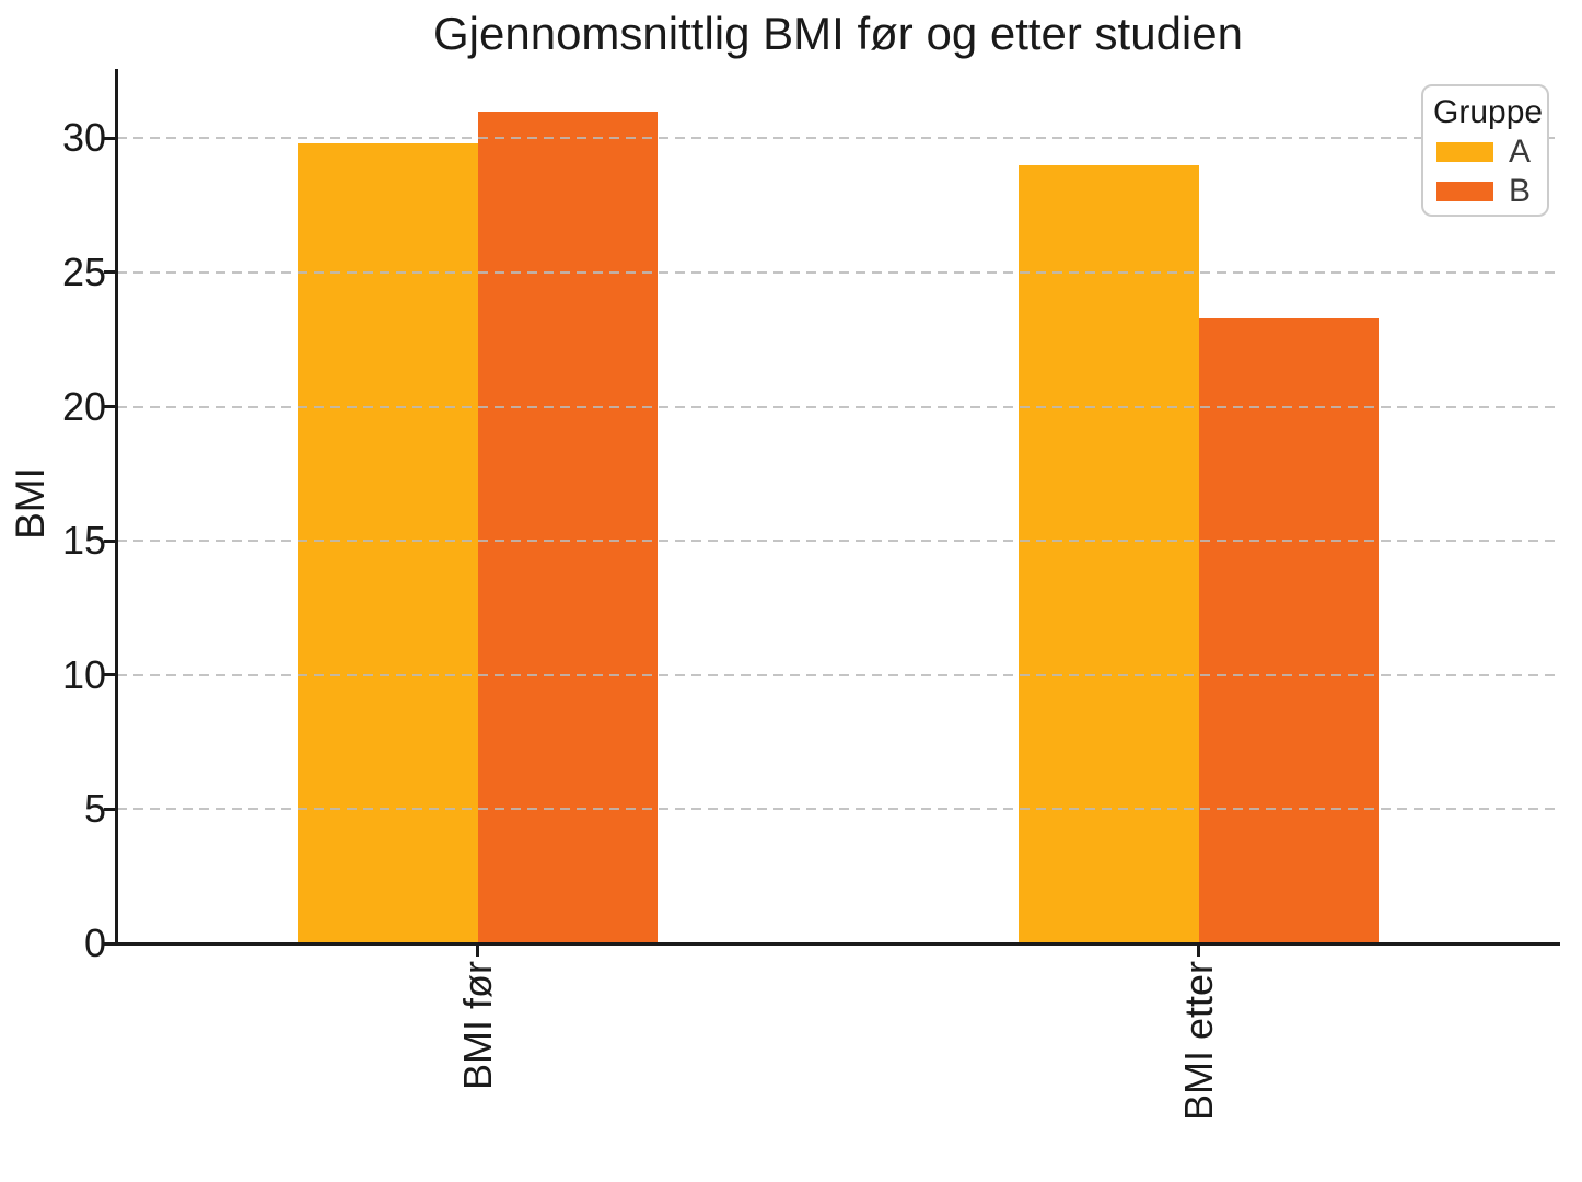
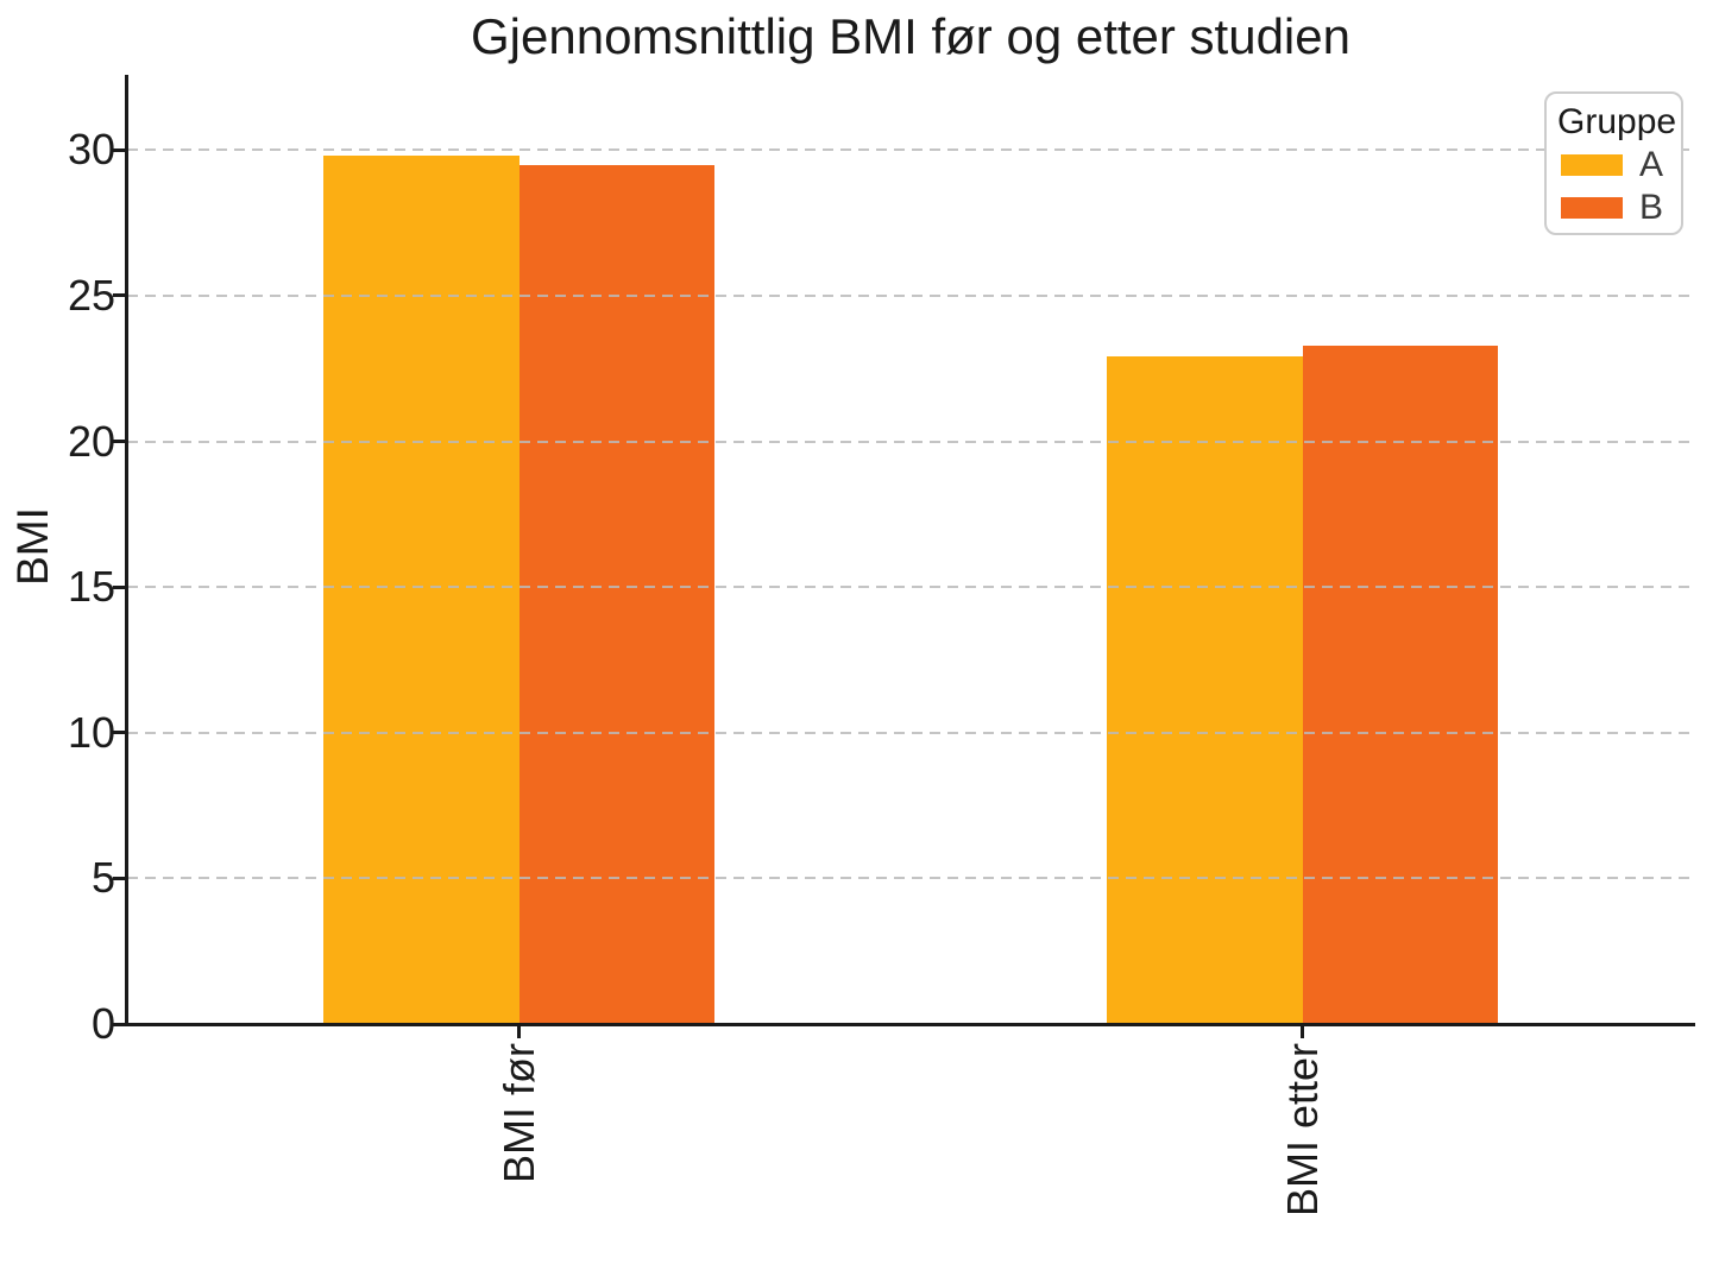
B/BMI før: 31.0 -> 29.5
A/BMI etter: 29.0 -> 22.9
